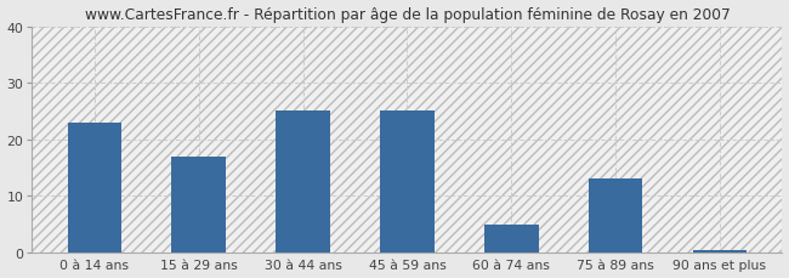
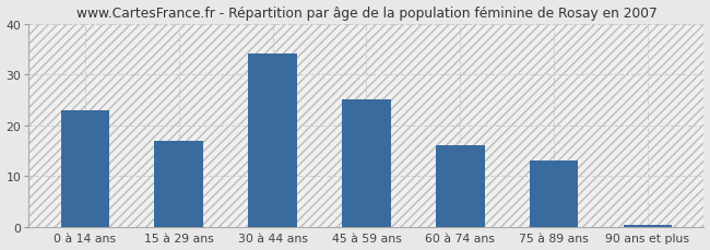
30 à 44 ans: 25.0 -> 34.0
60 à 74 ans: 5.0 -> 16.0
